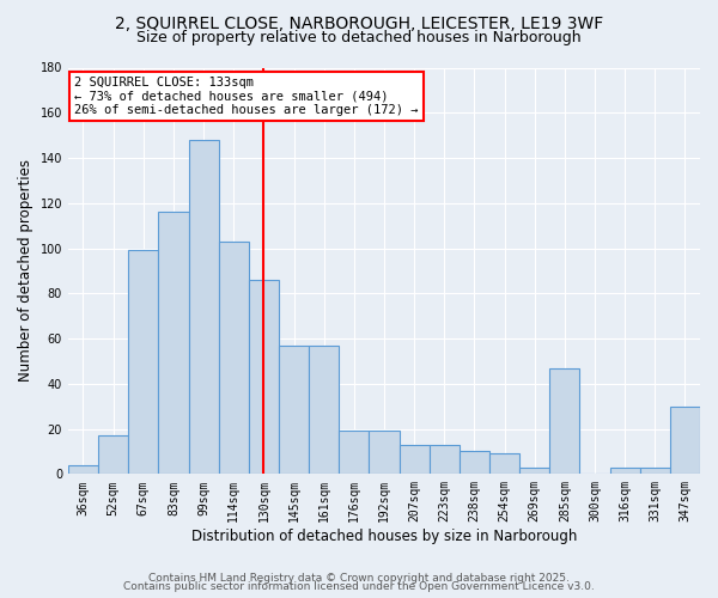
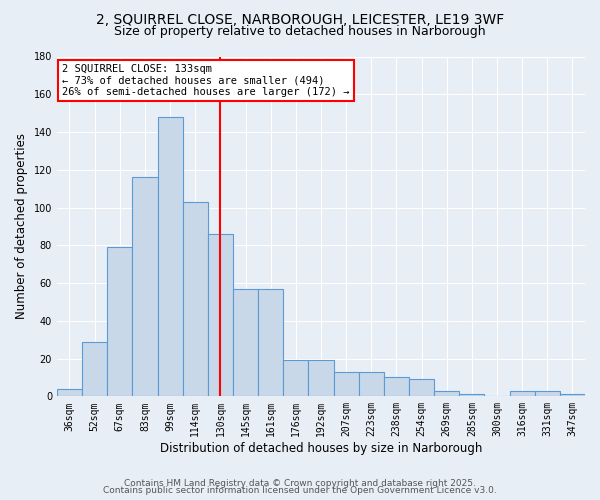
52sqm: 17 -> 29
67sqm: 99 -> 79
285sqm: 47 -> 1
347sqm: 30 -> 1
